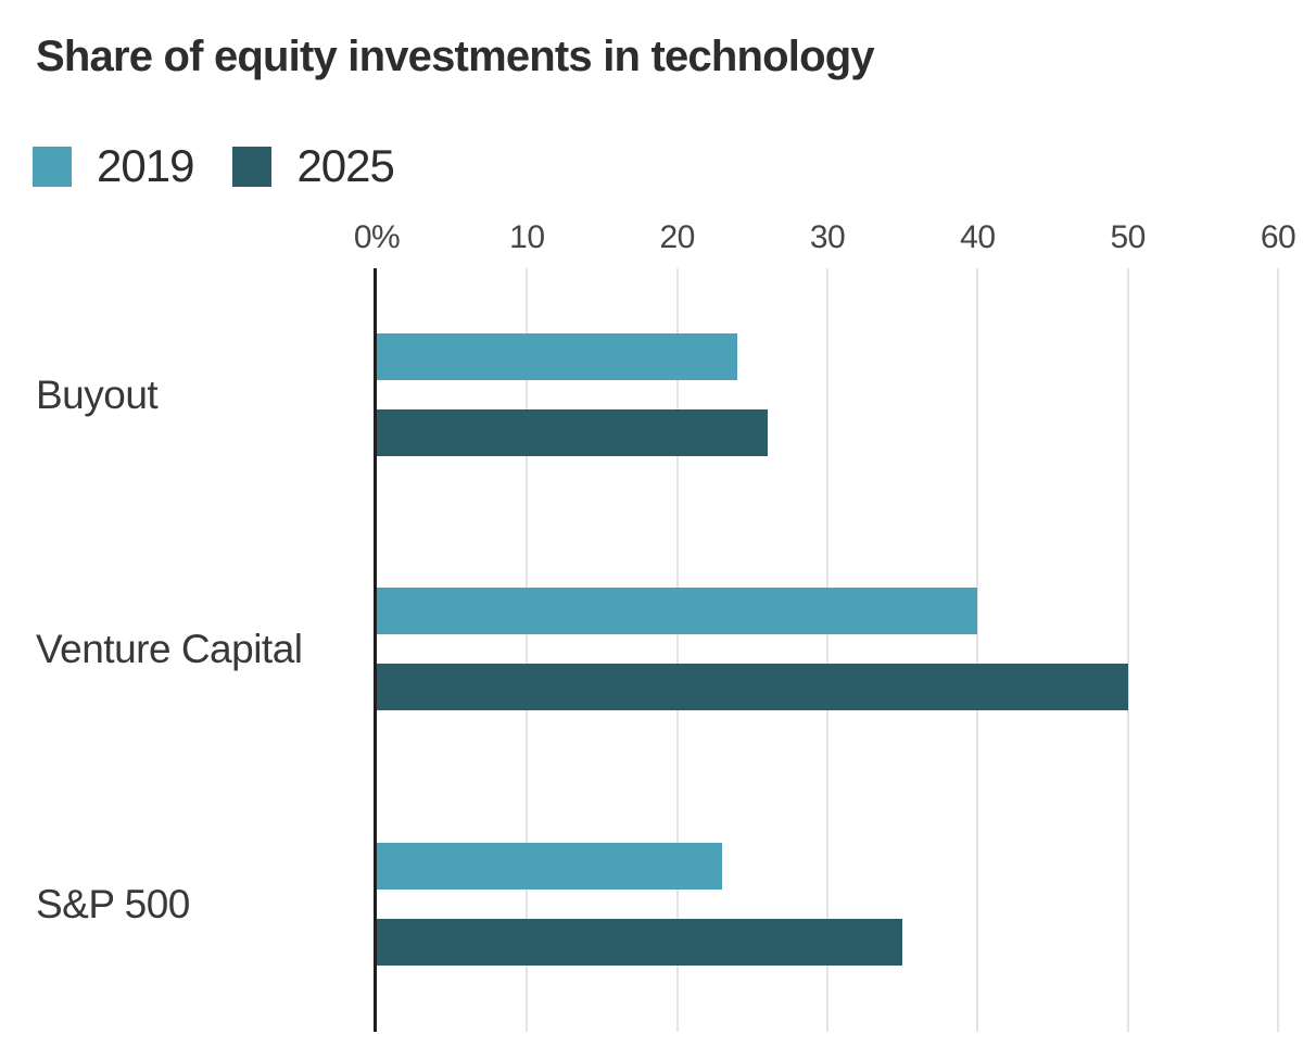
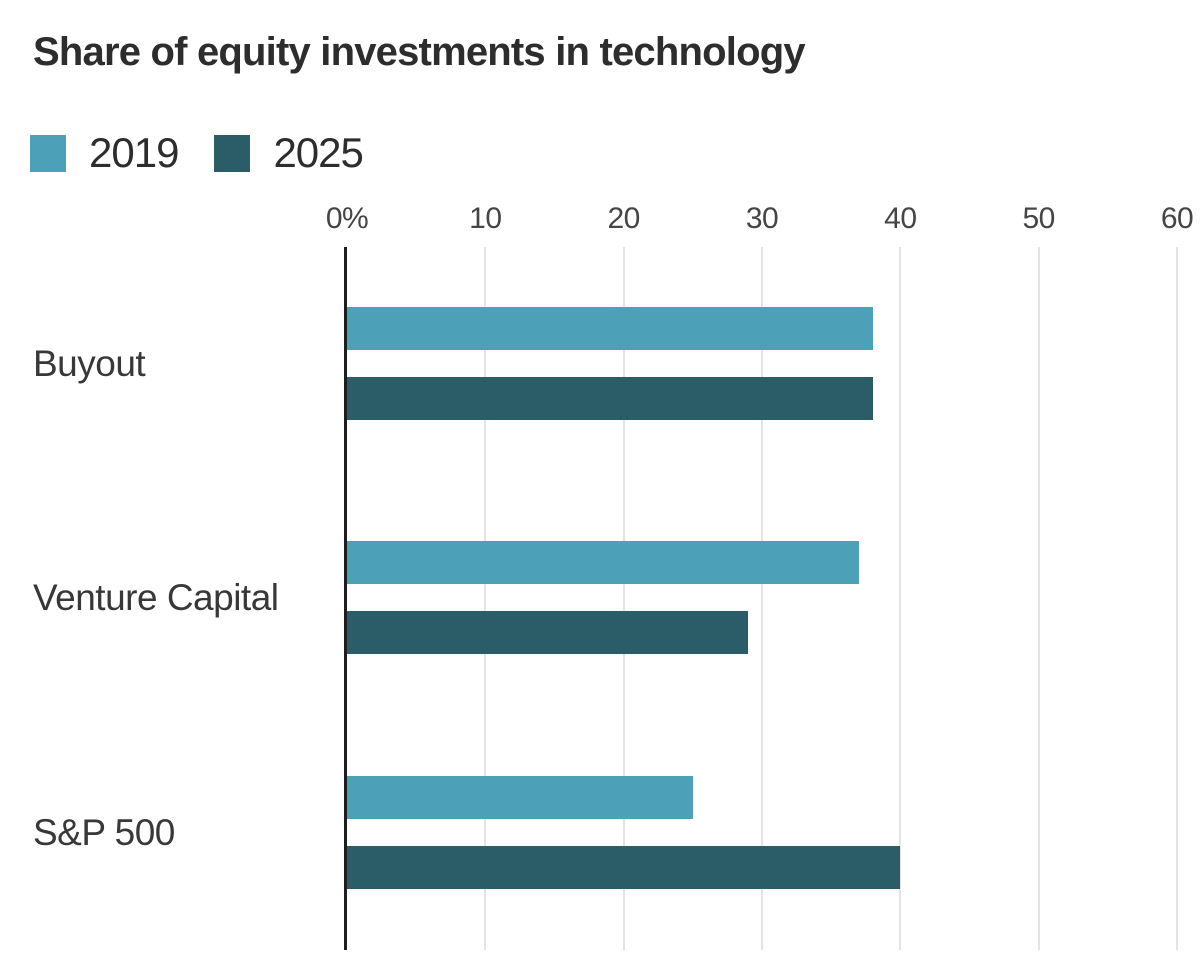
2019/Buyout: 24 -> 38
2025/Buyout: 26 -> 38
2019/Venture Capital: 40 -> 37
2025/Venture Capital: 50 -> 29
2019/S&P 500: 23 -> 25
2025/S&P 500: 35 -> 40
